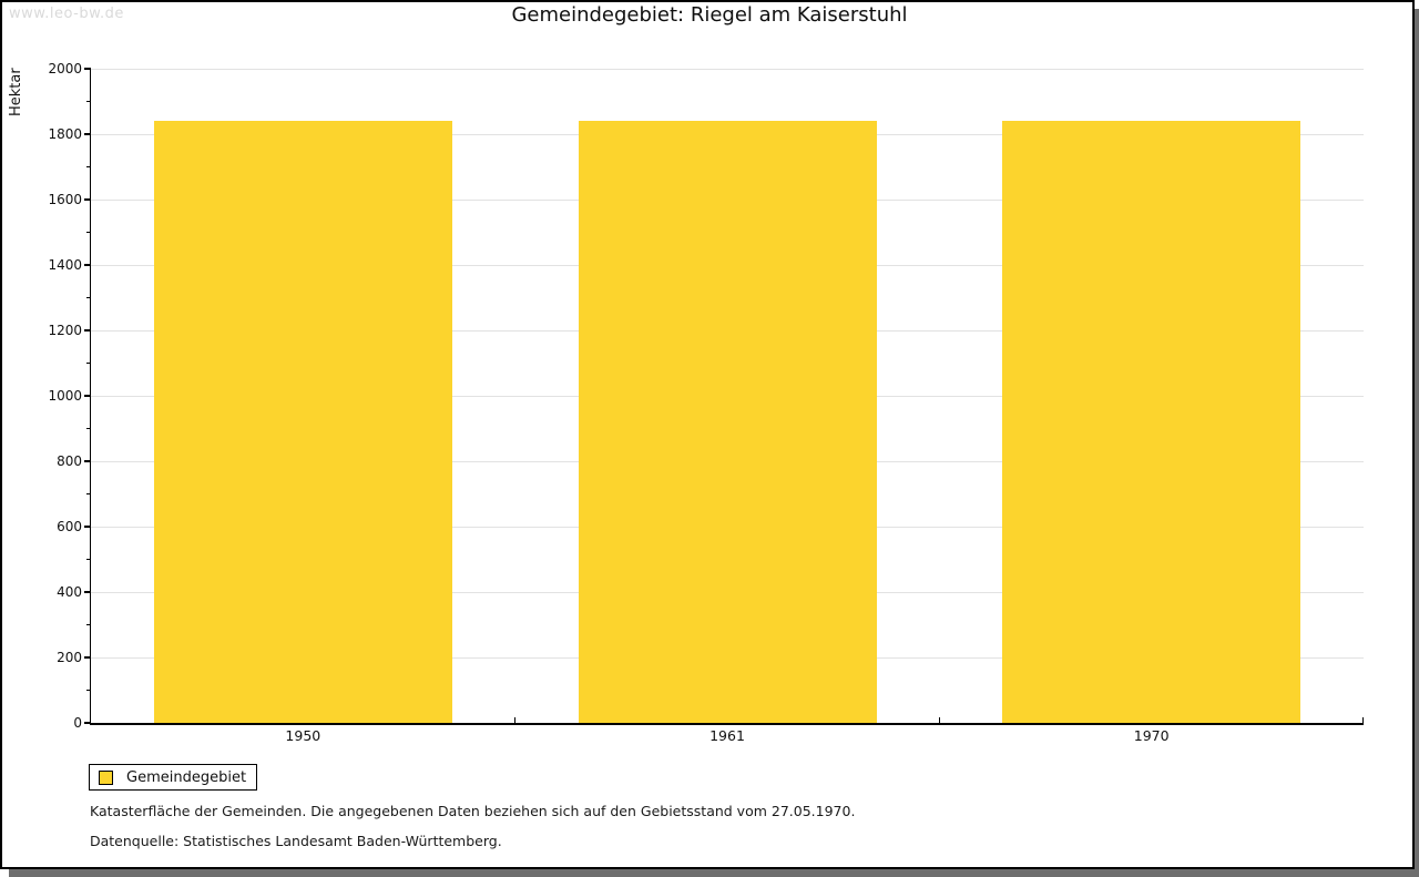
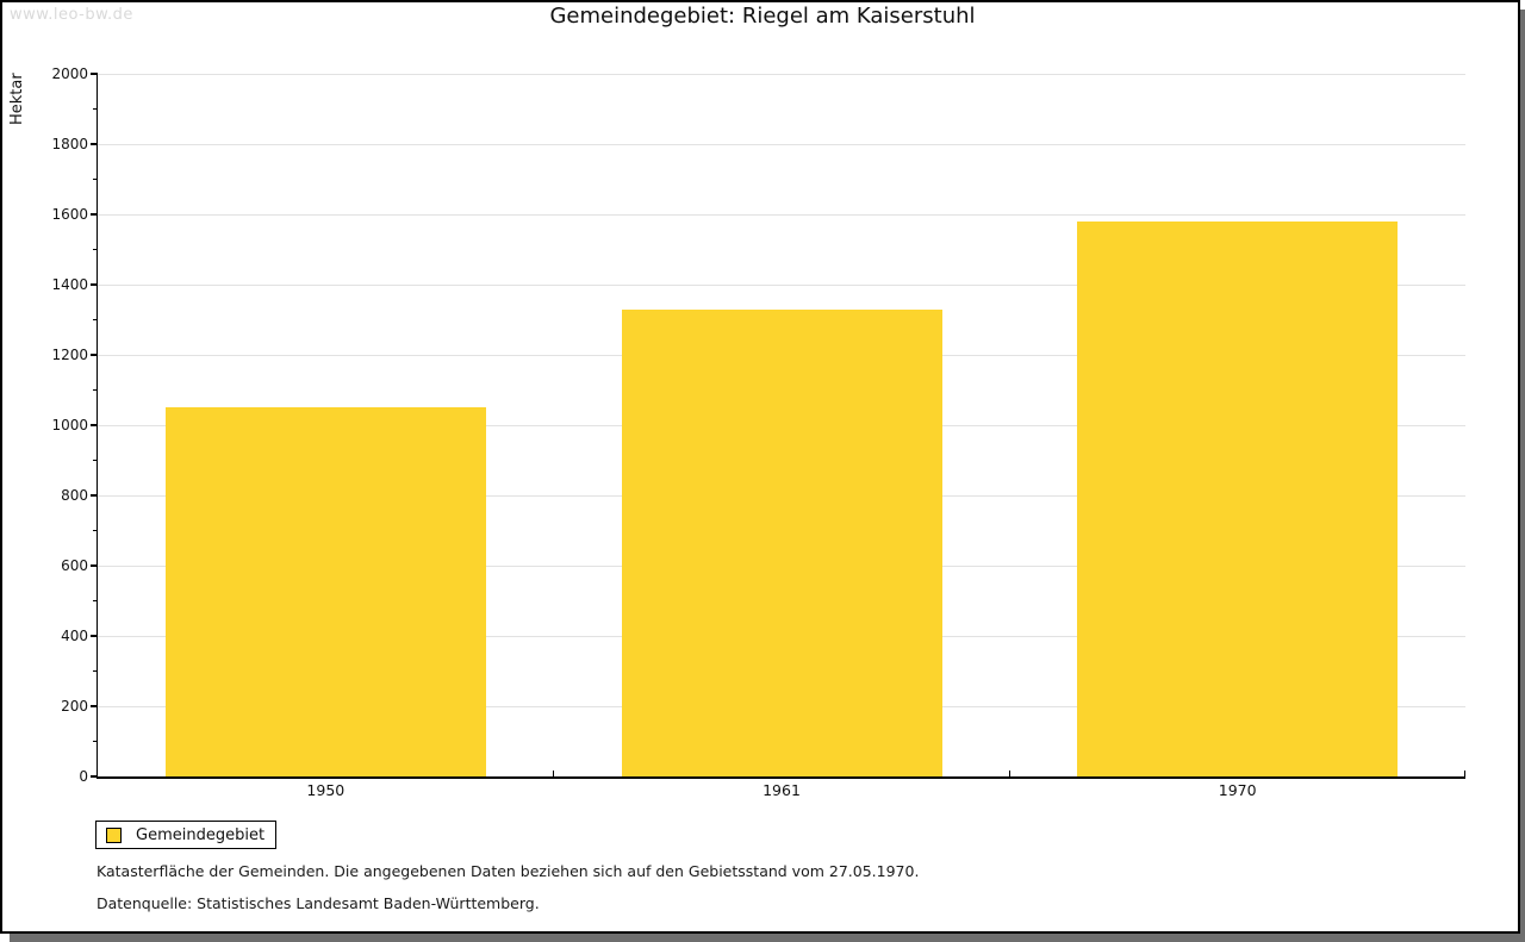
1950: 1840 -> 1050
1961: 1840 -> 1330
1970: 1840 -> 1580
